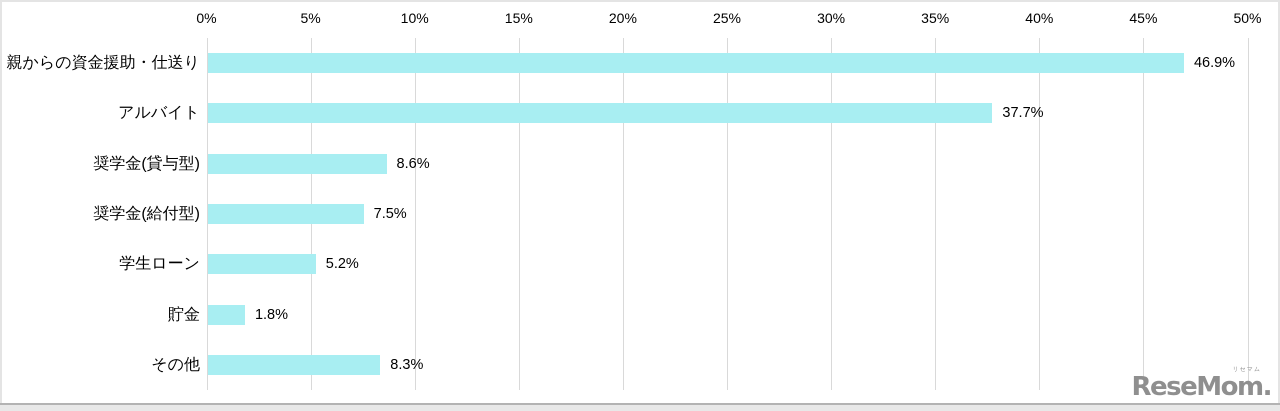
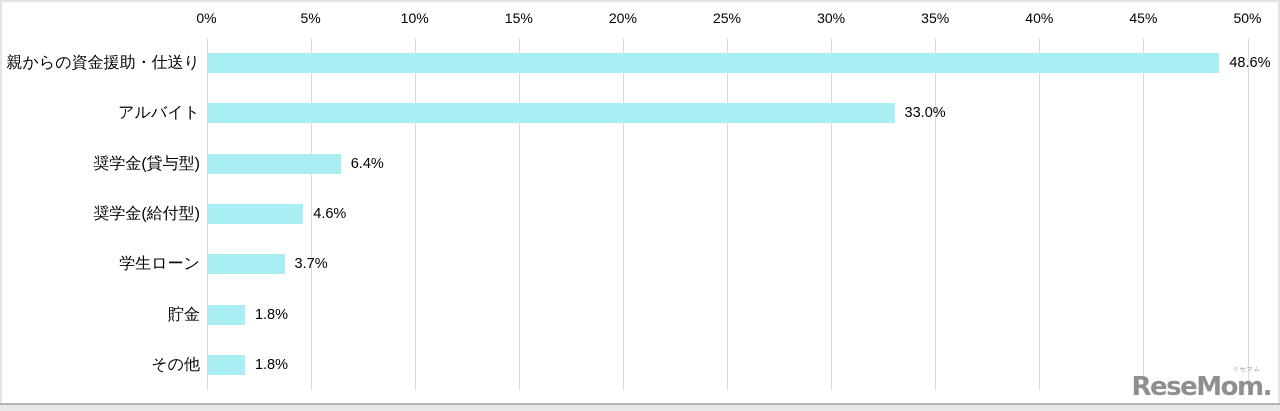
親からの資金援助・仕送り: 46.9% -> 48.6%
アルバイト: 37.7% -> 33.0%
奨学金(貸与型): 8.6% -> 6.4%
奨学金(給付型): 7.5% -> 4.6%
学生ローン: 5.2% -> 3.7%
その他: 8.3% -> 1.8%
